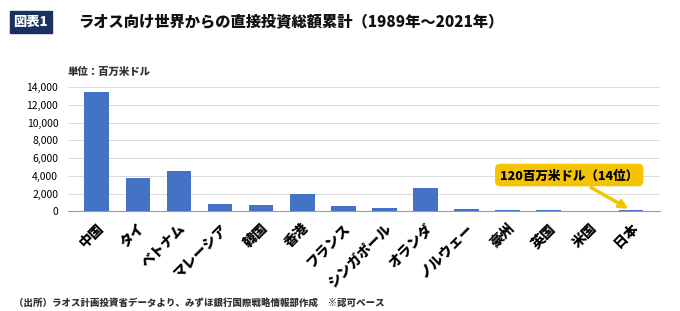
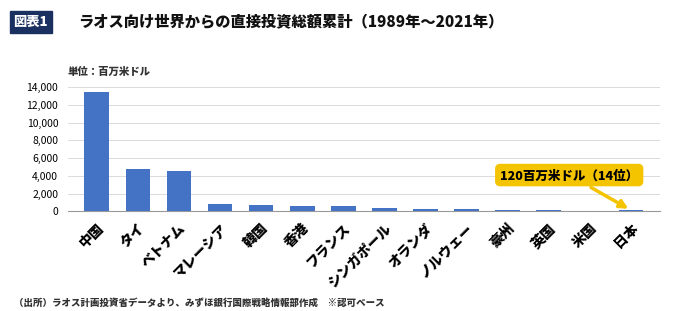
タイ: 3,800 -> 4,800
香港: 2,000 -> 600
オランダ: 2,600 -> 300
